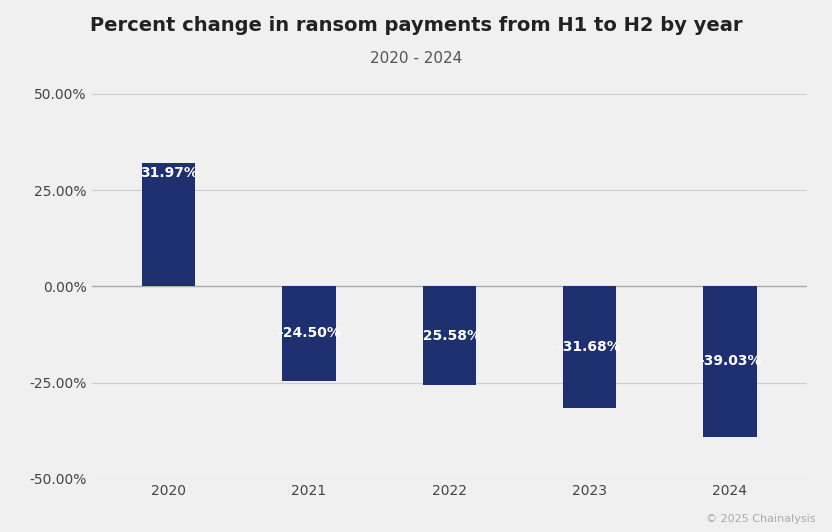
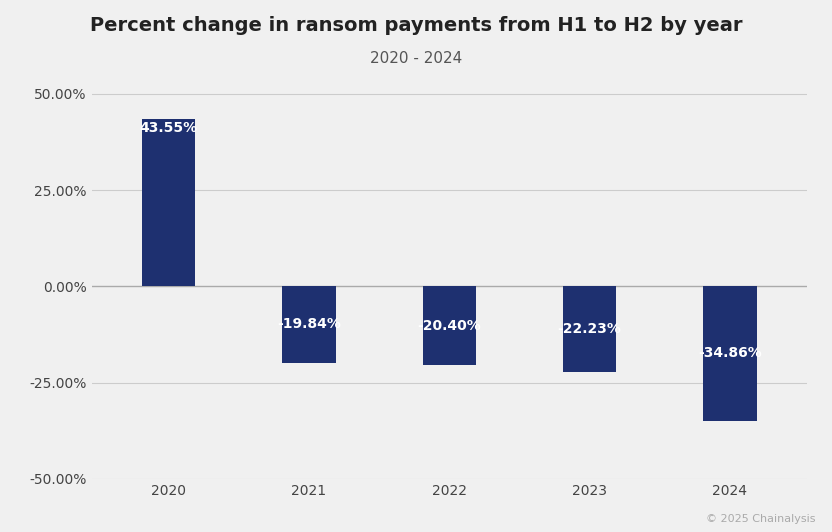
2020: 31.97% -> 43.55%
2021: -24.50% -> -19.84%
2022: -25.58% -> -20.40%
2023: -31.68% -> -22.23%
2024: -39.03% -> -34.86%
